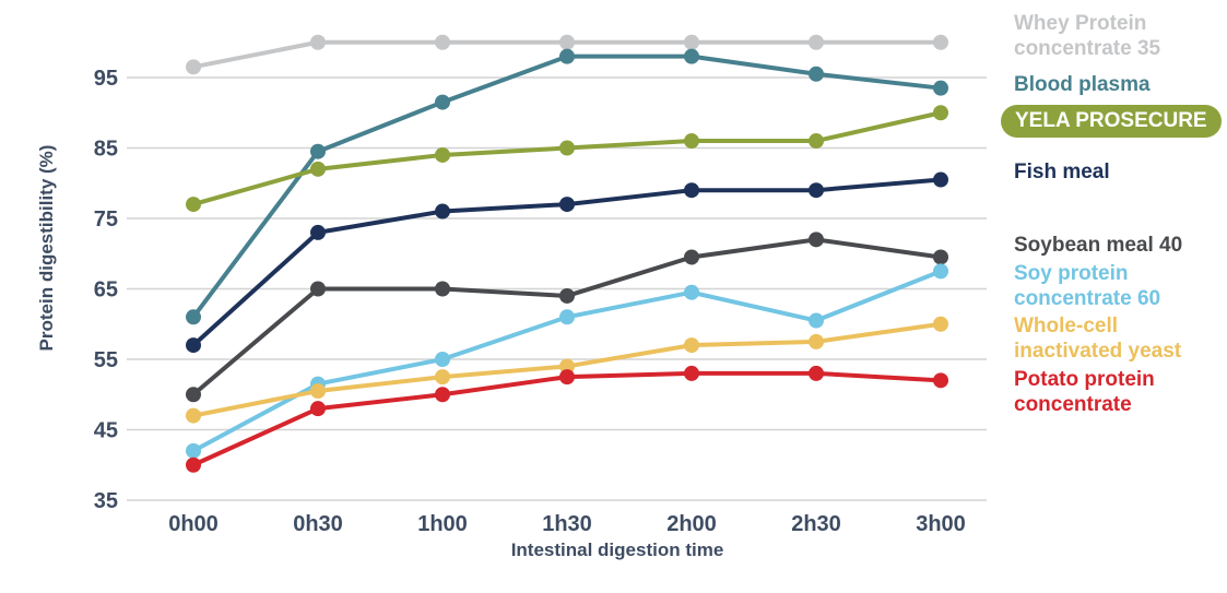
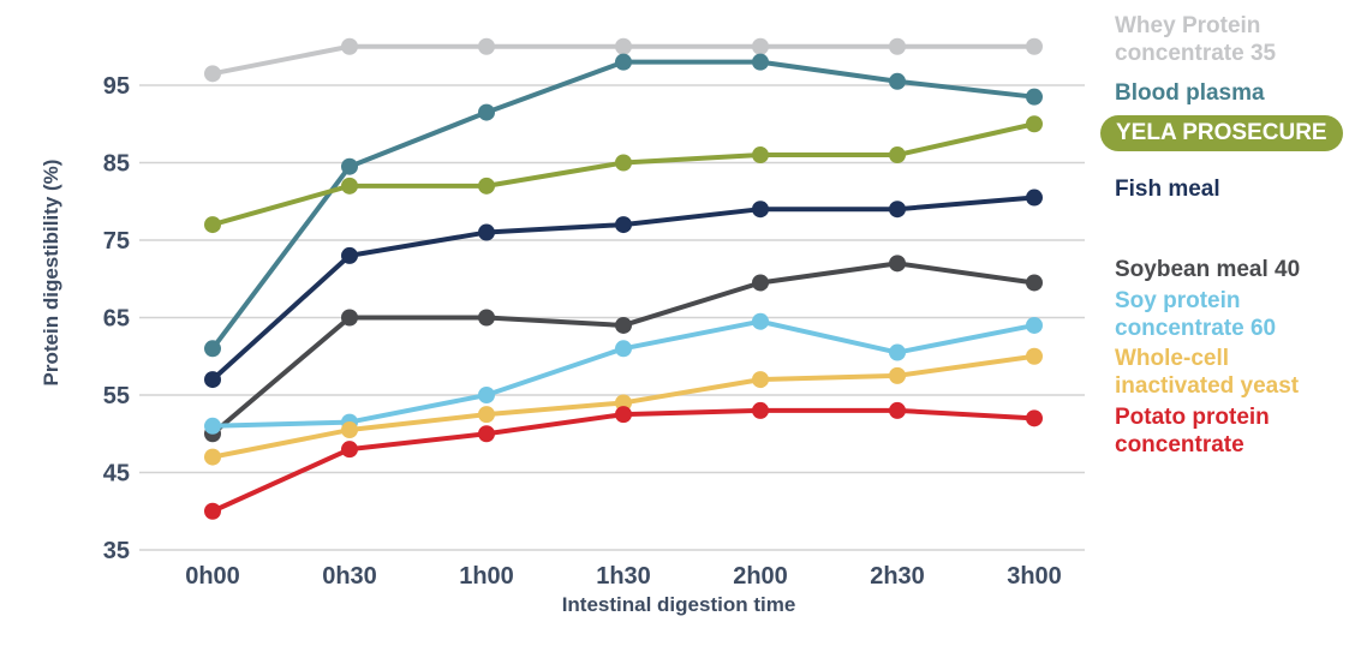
Soy protein concentrate 60/0h00: 42 -> 51
YELA PROSECURE/1h00: 84 -> 82
Soy protein concentrate 60/3h00: 68 -> 64
